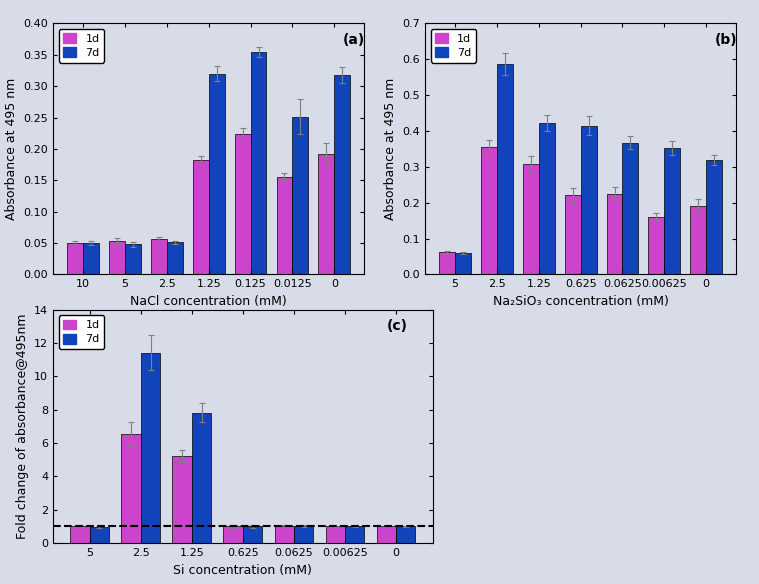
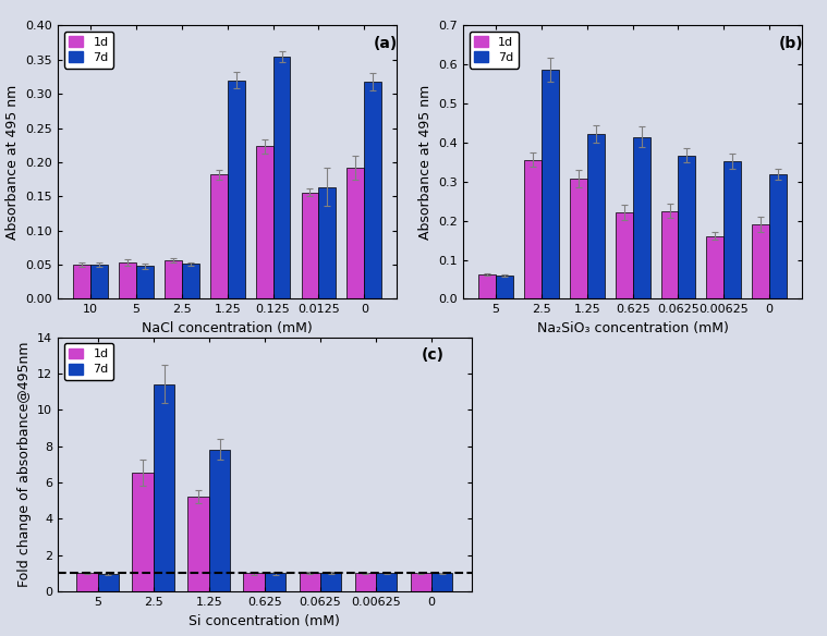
7d/0.0125: 0.251 -> 0.164
